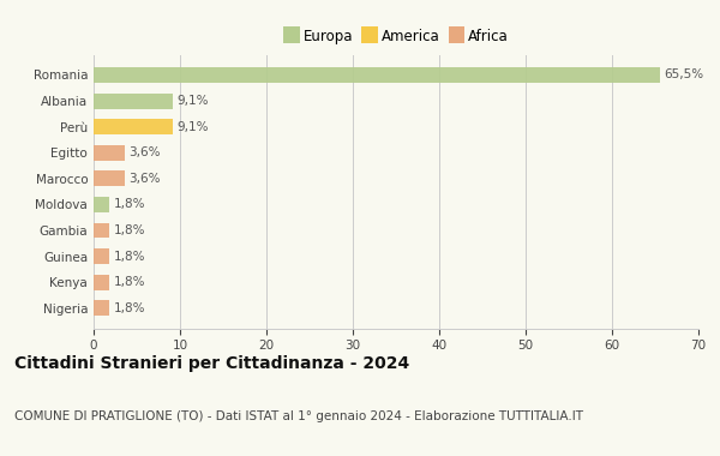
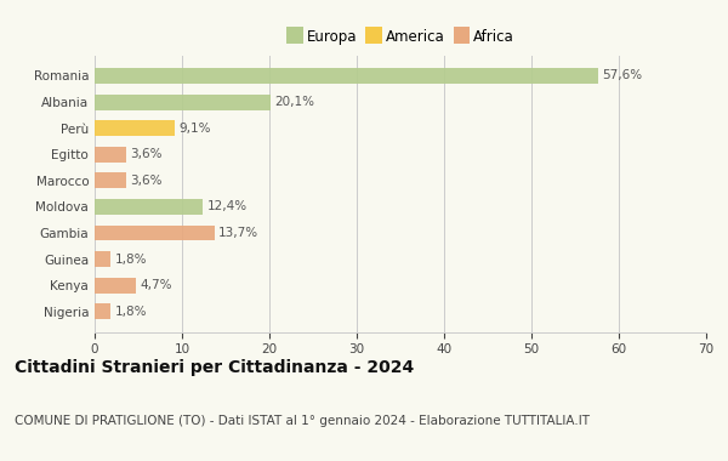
Romania: 65,5% -> 57,6%
Albania: 9,1% -> 20,1%
Moldova: 1,8% -> 12,4%
Gambia: 1,8% -> 13,7%
Kenya: 1,8% -> 4,7%
